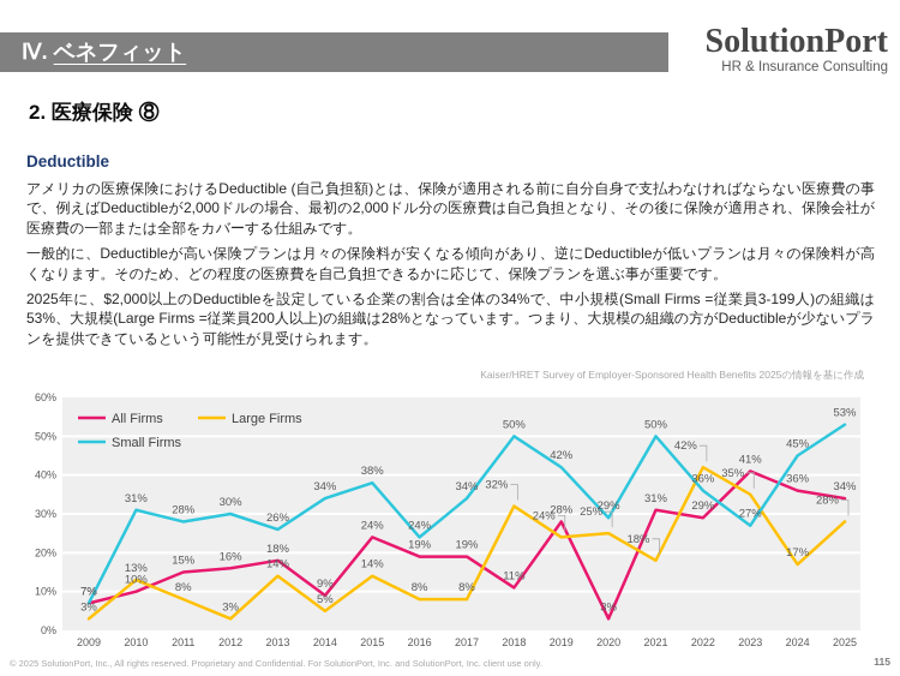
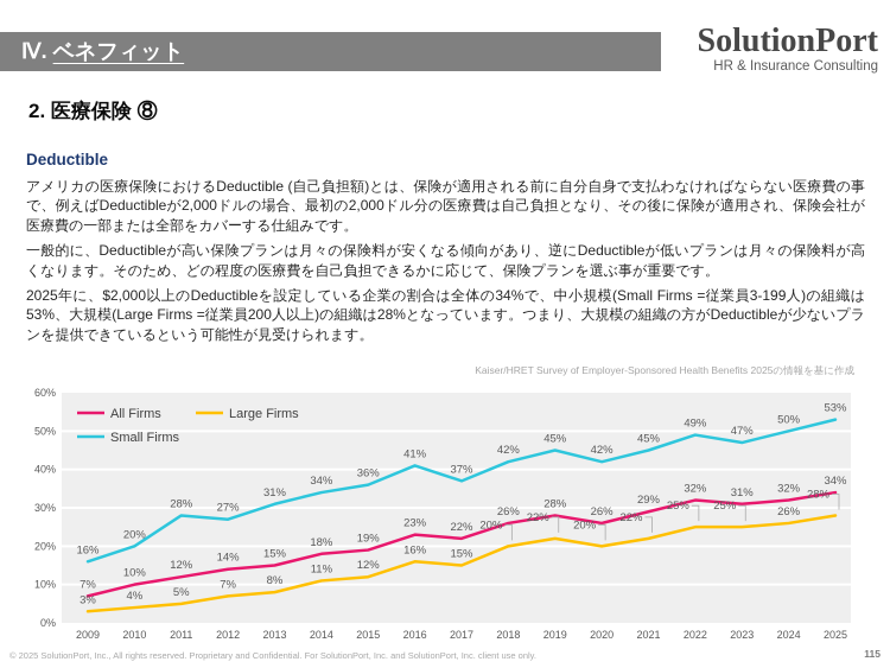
Small Firms/2009: 7% -> 16%
Large Firms/2010: 13% -> 4%
Small Firms/2010: 31% -> 20%
All Firms/2011: 15% -> 12%
Large Firms/2011: 8% -> 5%
All Firms/2012: 16% -> 14%
Large Firms/2012: 3% -> 7%
Small Firms/2012: 30% -> 27%
All Firms/2013: 18% -> 15%
Large Firms/2013: 14% -> 8%
Small Firms/2013: 26% -> 31%
All Firms/2014: 9% -> 18%
Large Firms/2014: 5% -> 11%
All Firms/2015: 24% -> 19%
Large Firms/2015: 14% -> 12%
Small Firms/2015: 38% -> 36%
All Firms/2016: 19% -> 23%
Large Firms/2016: 8% -> 16%
Small Firms/2016: 24% -> 41%
All Firms/2017: 19% -> 22%
Large Firms/2017: 8% -> 15%
Small Firms/2017: 34% -> 37%
All Firms/2018: 11% -> 26%
Large Firms/2018: 32% -> 20%
Small Firms/2018: 50% -> 42%
Large Firms/2019: 24% -> 22%
Small Firms/2019: 42% -> 45%
All Firms/2020: 3% -> 26%
Large Firms/2020: 25% -> 20%
Small Firms/2020: 29% -> 42%
All Firms/2021: 31% -> 29%
Large Firms/2021: 18% -> 22%
Small Firms/2021: 50% -> 45%
All Firms/2022: 29% -> 32%
Large Firms/2022: 42% -> 25%
Small Firms/2022: 36% -> 49%
All Firms/2023: 41% -> 31%
Large Firms/2023: 35% -> 25%
Small Firms/2023: 27% -> 47%
All Firms/2024: 36% -> 32%
Large Firms/2024: 17% -> 26%
Small Firms/2024: 45% -> 50%
